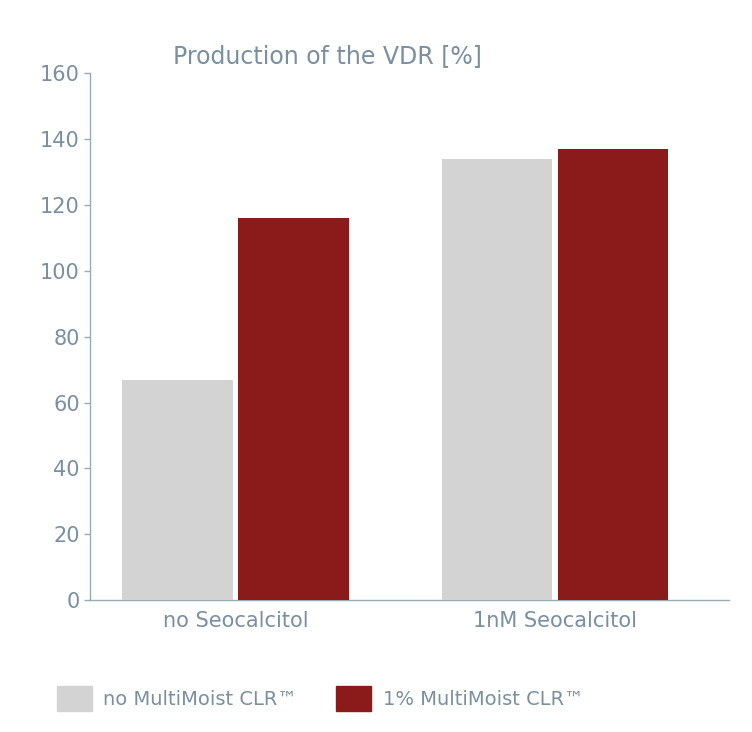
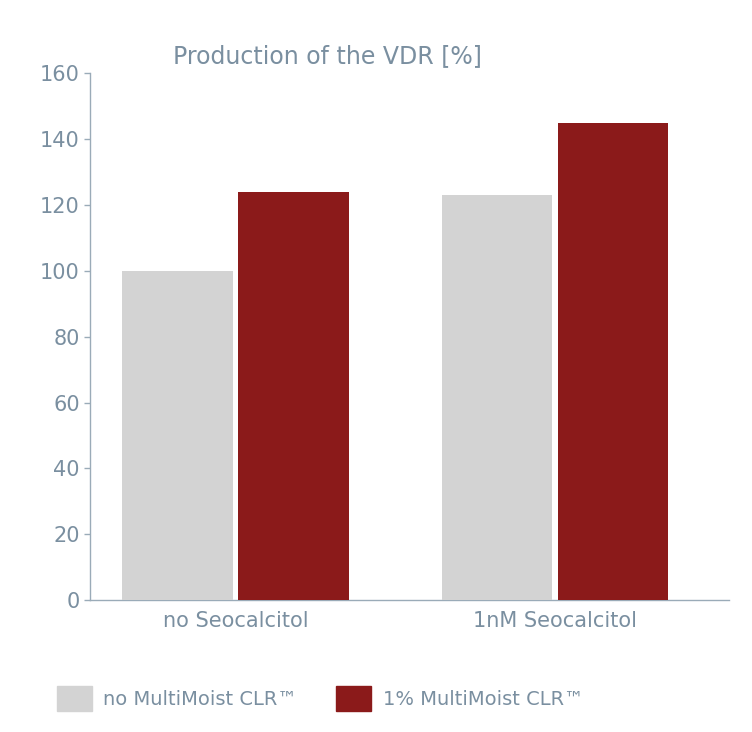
no MultiMoist CLR™/no Seocalcitol: 67 -> 100
1% MultiMoist CLR™/no Seocalcitol: 116 -> 124
no MultiMoist CLR™/1nM Seocalcitol: 134 -> 123
1% MultiMoist CLR™/1nM Seocalcitol: 137 -> 145
